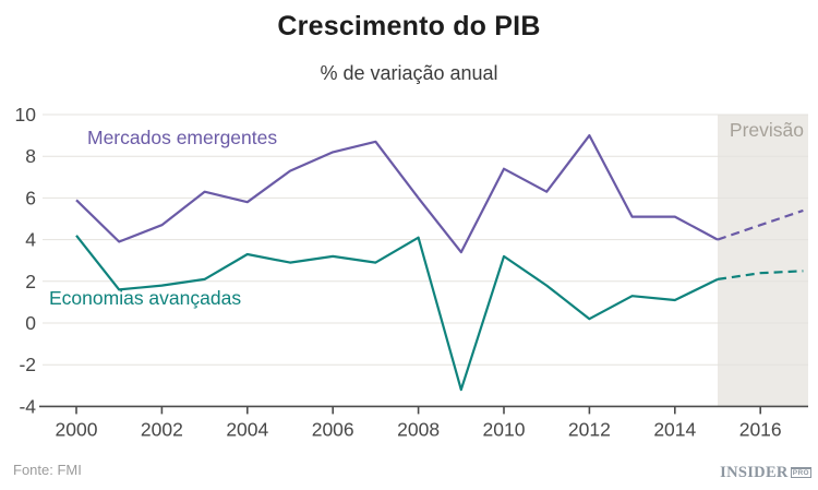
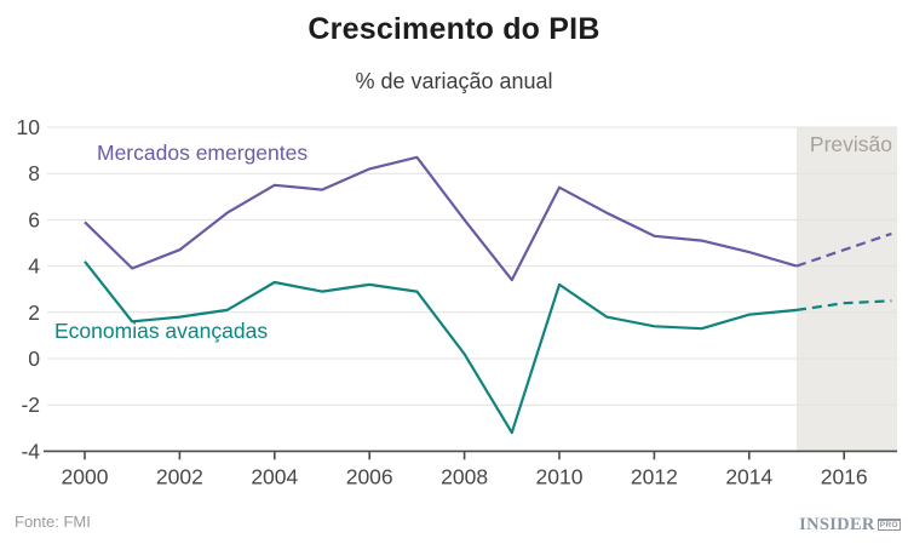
Mercados emergentes/2004: 5.8 -> 7.5
Economias avançadas/2008: 4.1 -> 0.2
Mercados emergentes/2012: 9.0 -> 5.3
Economias avançadas/2012: 0.2 -> 1.4
Mercados emergentes/2014: 5.1 -> 4.6
Economias avançadas/2014: 1.1 -> 1.9
